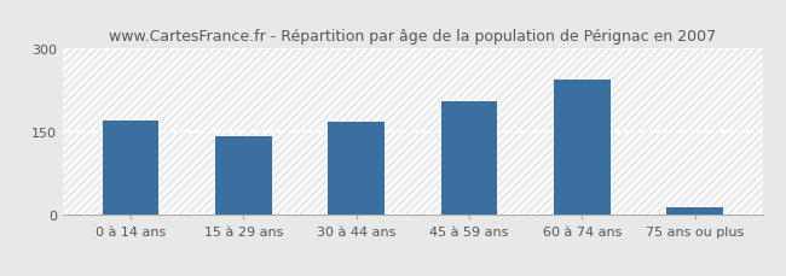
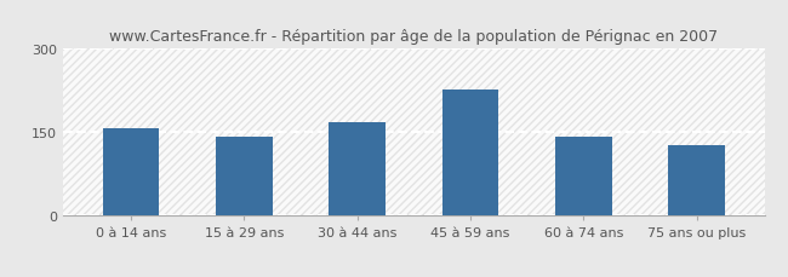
0 à 14 ans: 170 -> 157
45 à 59 ans: 205 -> 228
60 à 74 ans: 245 -> 143
75 ans ou plus: 15 -> 128
